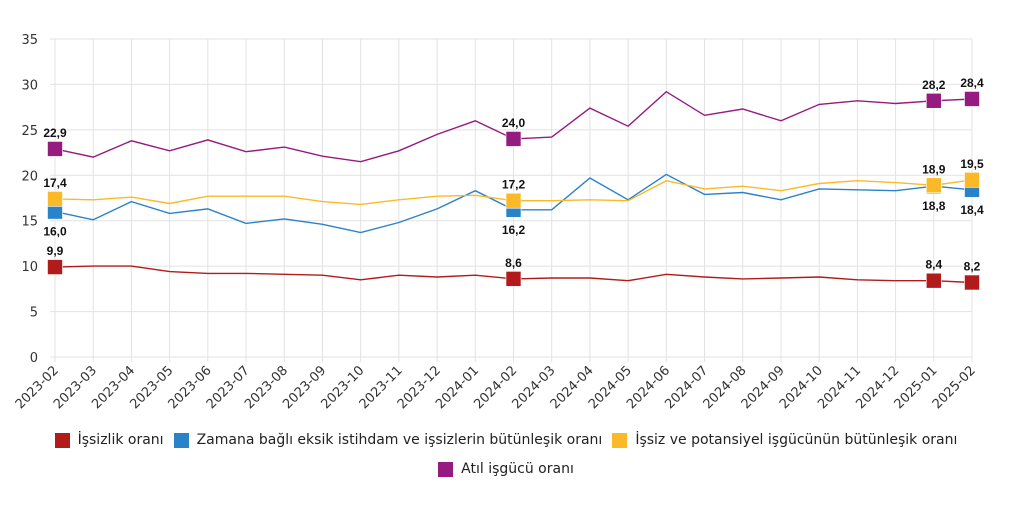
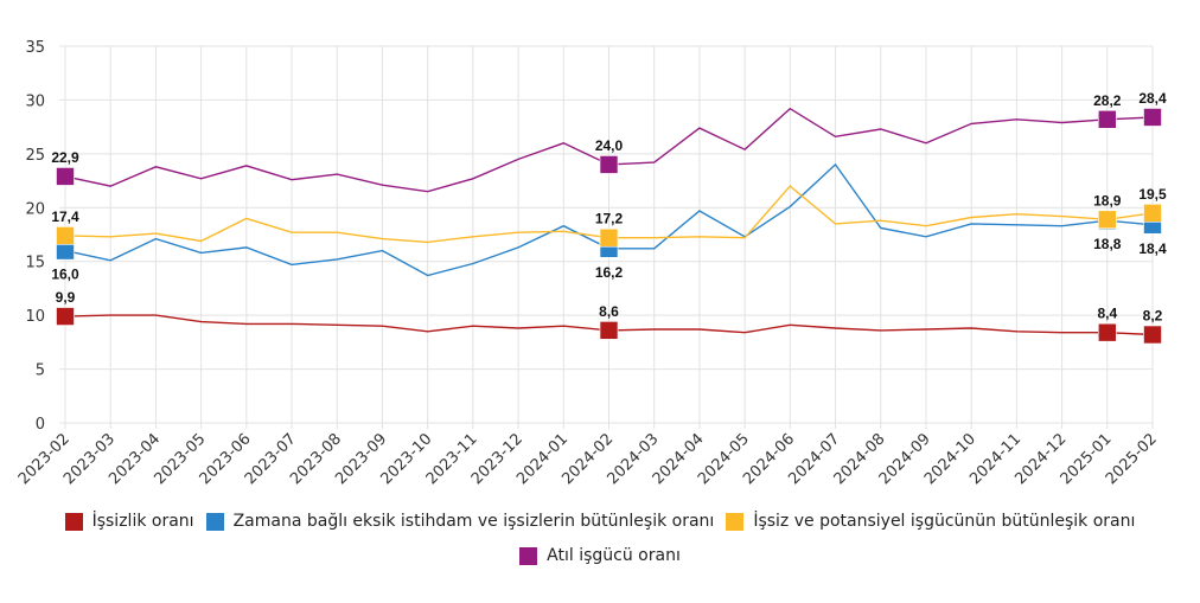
İşsiz ve potansiyel işgücünün bütünleşik oranı/2023-06: 18 -> 19
Zamana bağlı eksik istihdam ve işsizlerin bütünleşik oranı/2023-09: 15 -> 16
İşsiz ve potansiyel işgücünün bütünleşik oranı/2024-06: 19 -> 22
Zamana bağlı eksik istihdam ve işsizlerin bütünleşik oranı/2024-07: 18 -> 24
